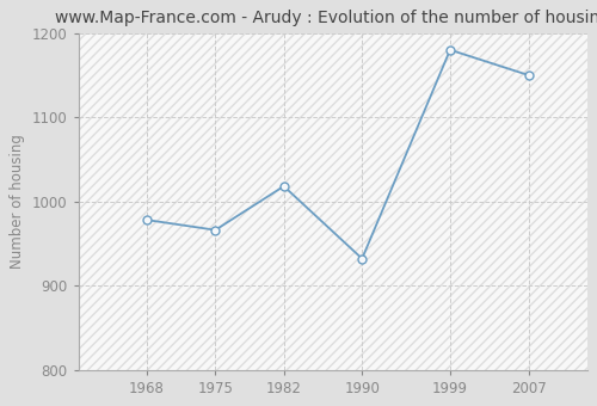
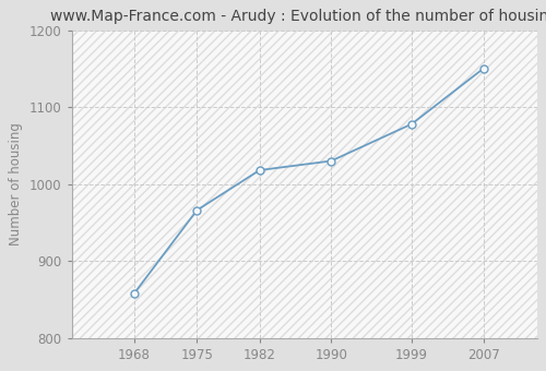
1968: 978 -> 858
1990: 932 -> 1030
1999: 1180 -> 1078
